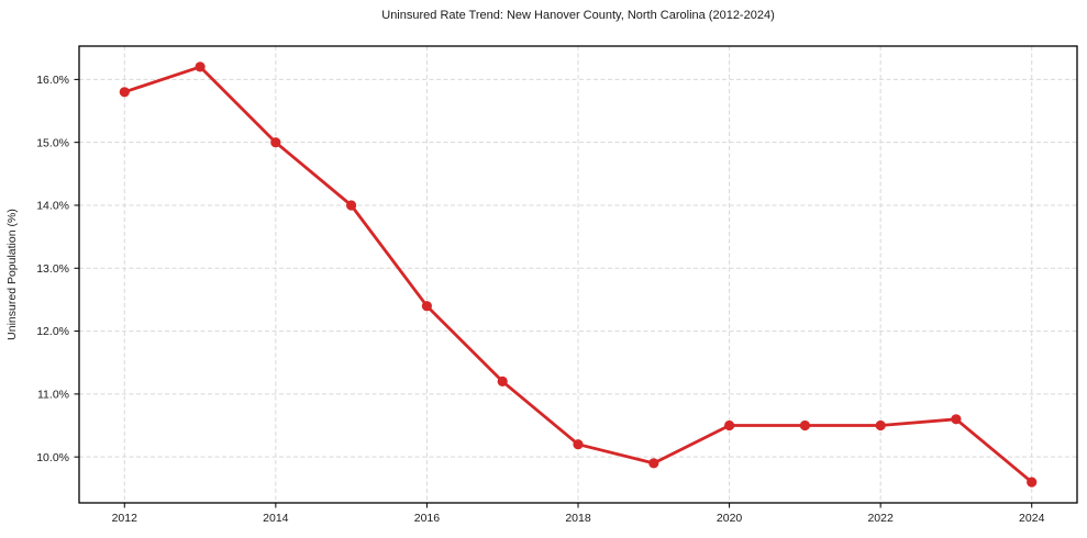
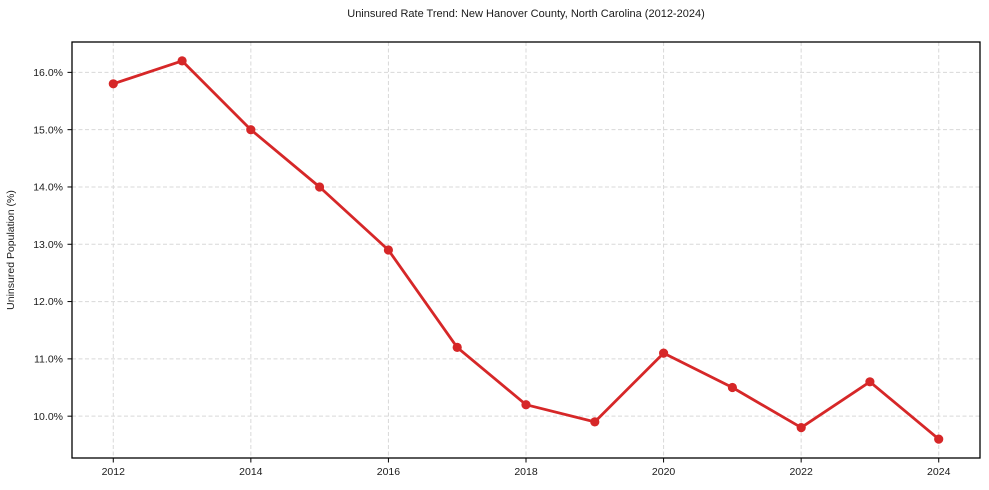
2016: 12.4% -> 12.9%
2020: 10.5% -> 11.1%
2022: 10.5% -> 9.8%
